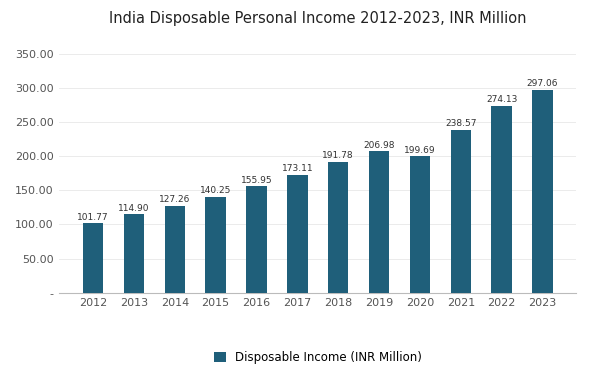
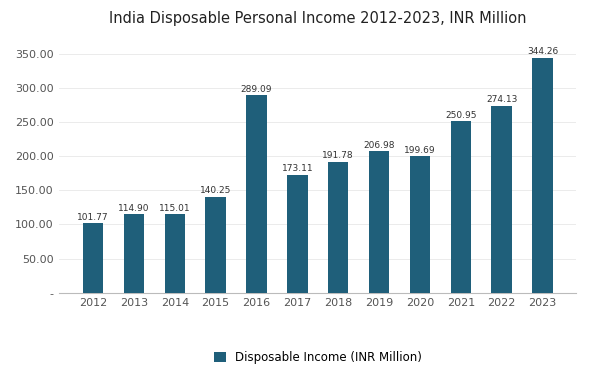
2014: 127.26 -> 115.01
2016: 155.95 -> 289.09
2021: 238.57 -> 250.95
2023: 297.06 -> 344.26
